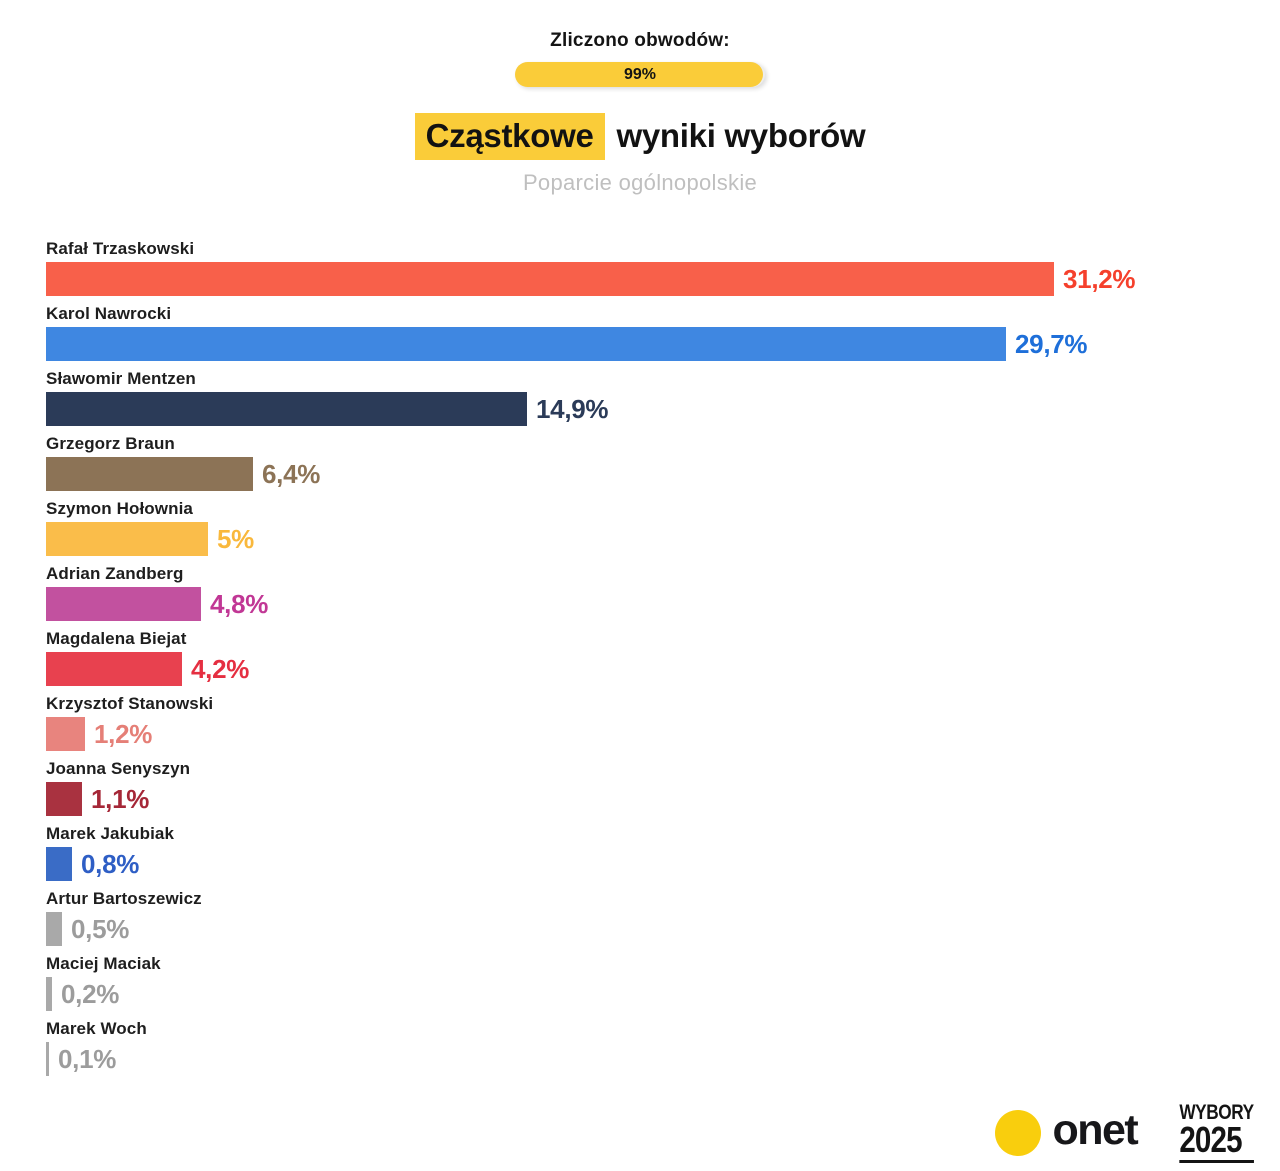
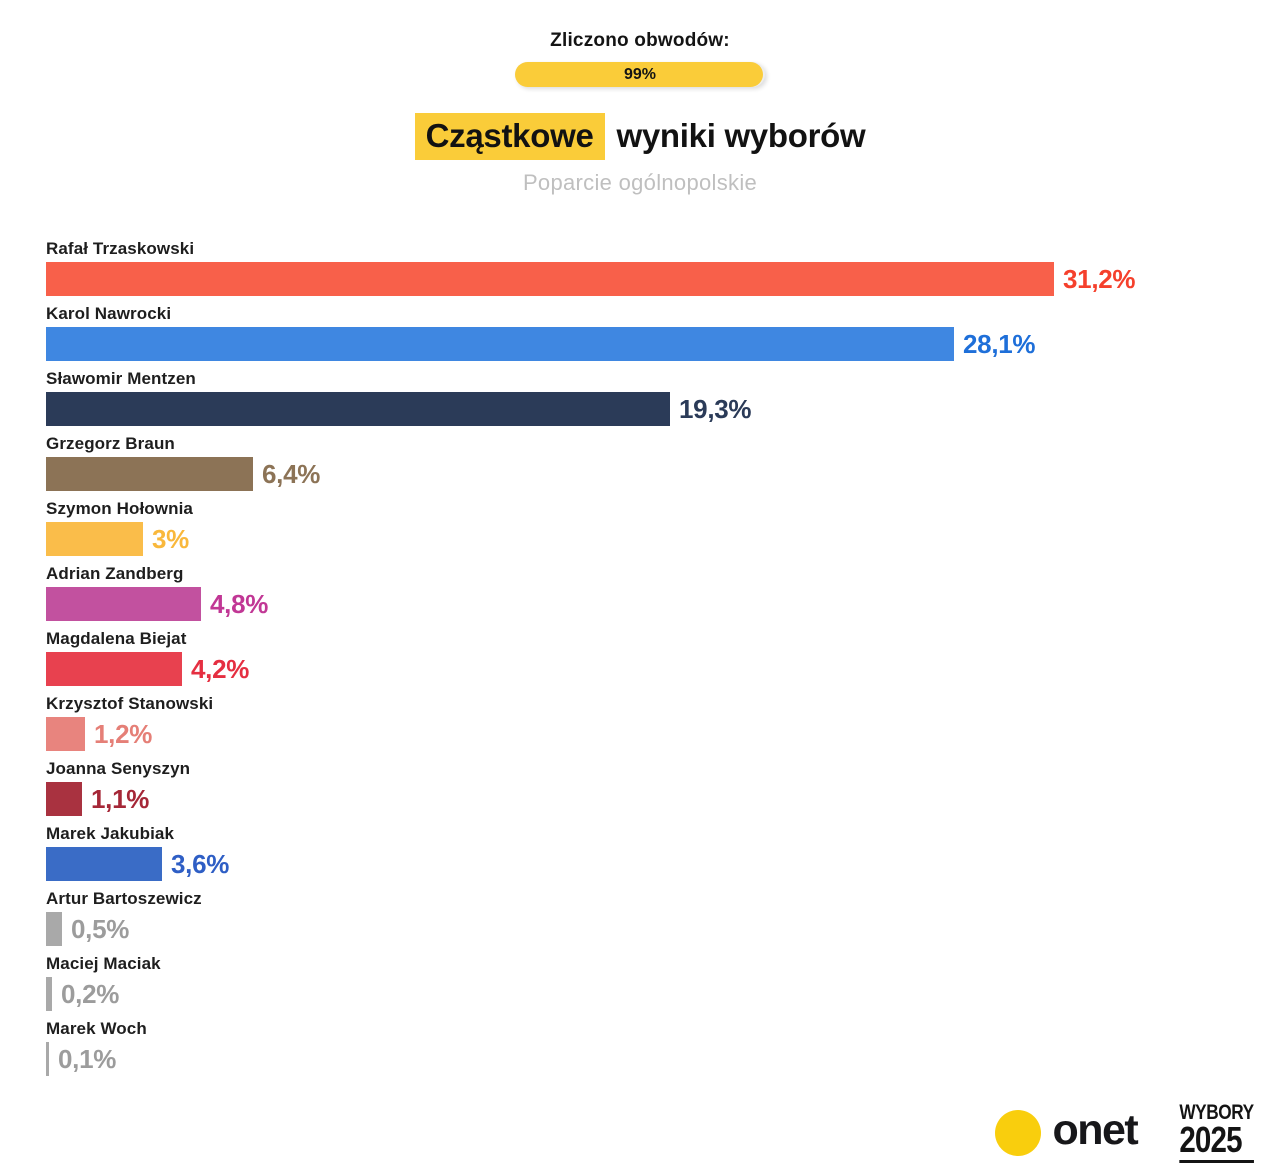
Karol Nawrocki: 29,7% -> 28,1%
Sławomir Mentzen: 14,9% -> 19,3%
Szymon Hołownia: 5% -> 3%
Marek Jakubiak: 0,8% -> 3,6%
